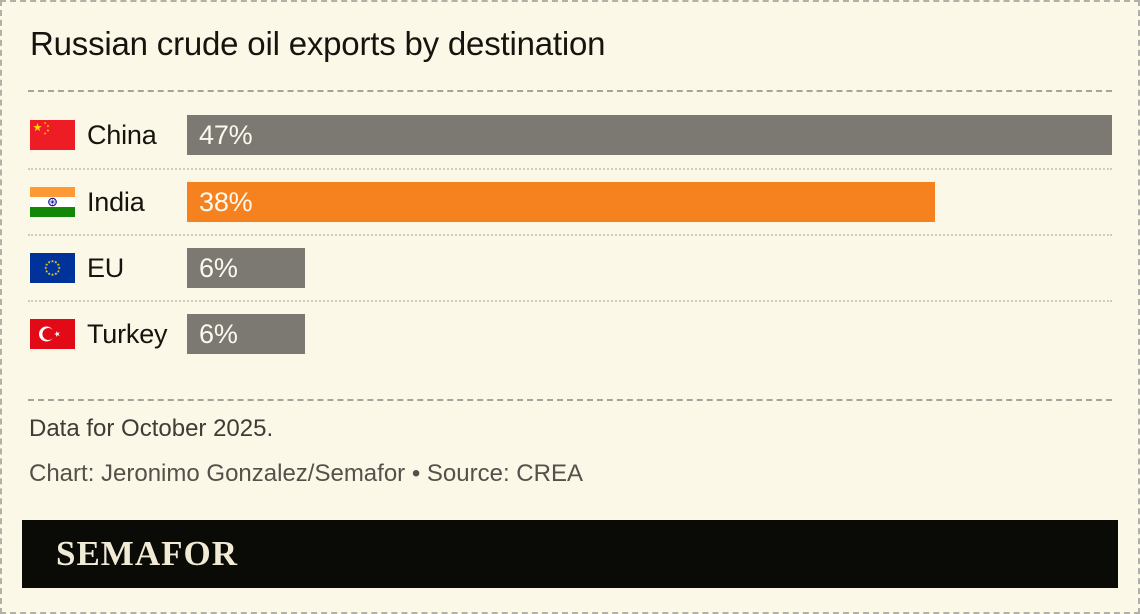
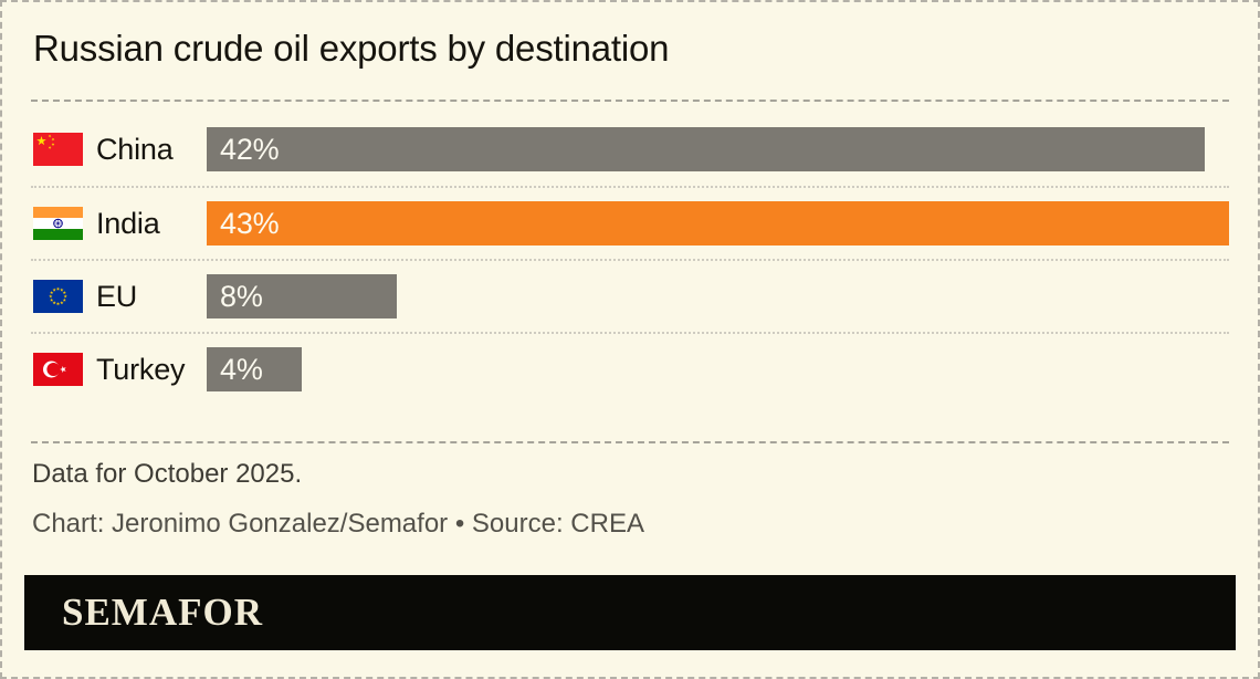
China: 47% -> 42%
India: 38% -> 43%
EU: 6% -> 8%
Turkey: 6% -> 4%
